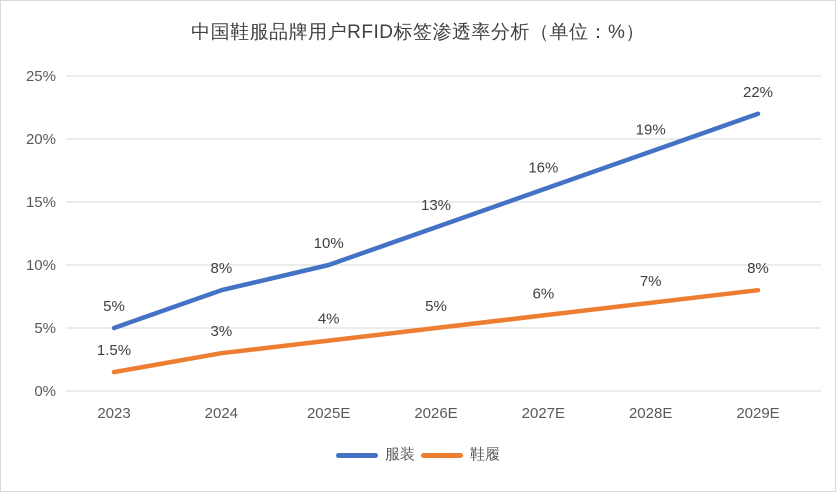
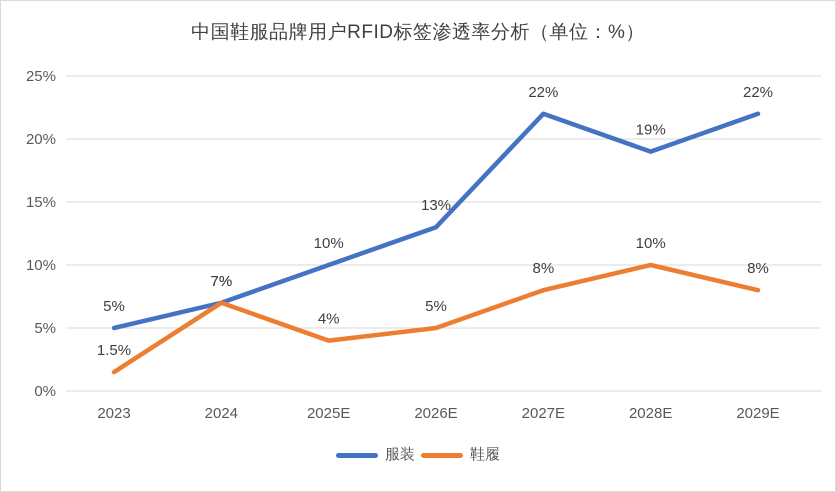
服装/2024: 8% -> 7%
鞋履/2024: 3% -> 7%
服装/2027E: 16% -> 22%
鞋履/2027E: 6% -> 8%
鞋履/2028E: 7% -> 10%
